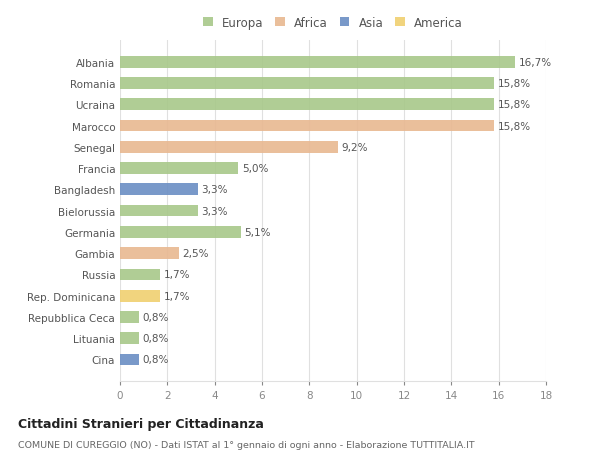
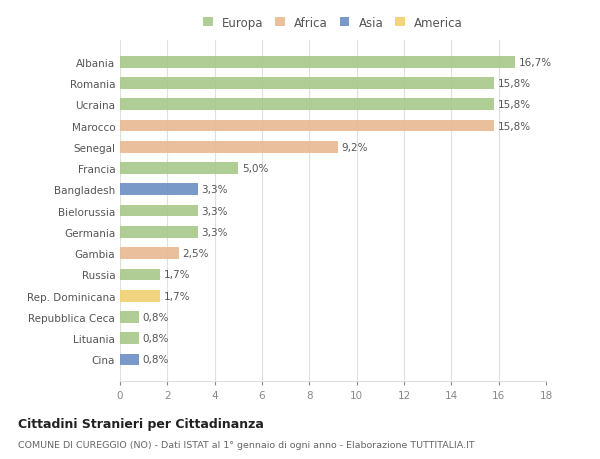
Germania: 5,1% -> 3,3%
